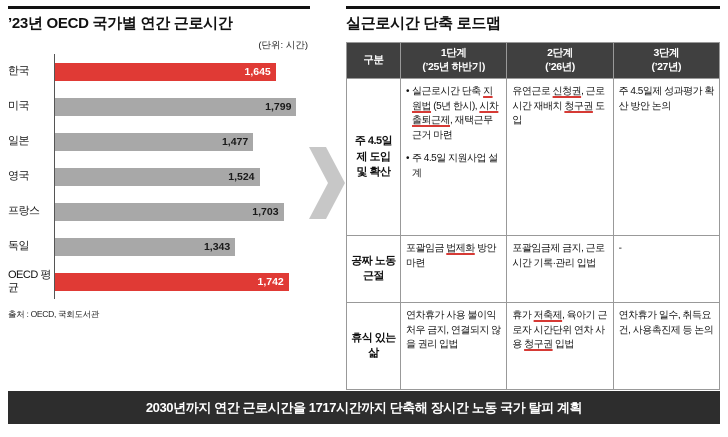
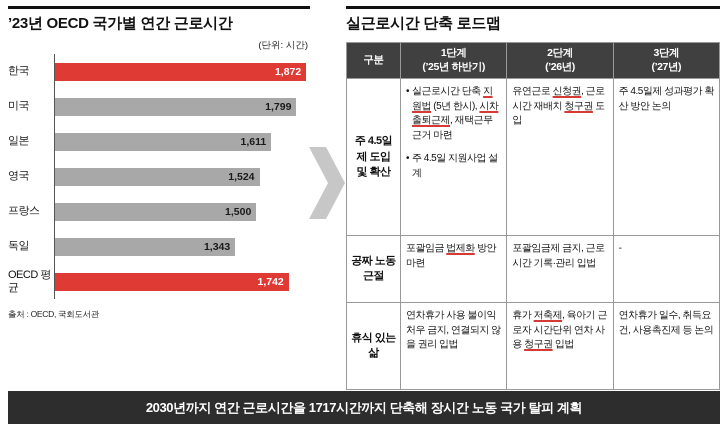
한국: 1,645 -> 1,872
일본: 1,477 -> 1,611
프랑스: 1,703 -> 1,500
